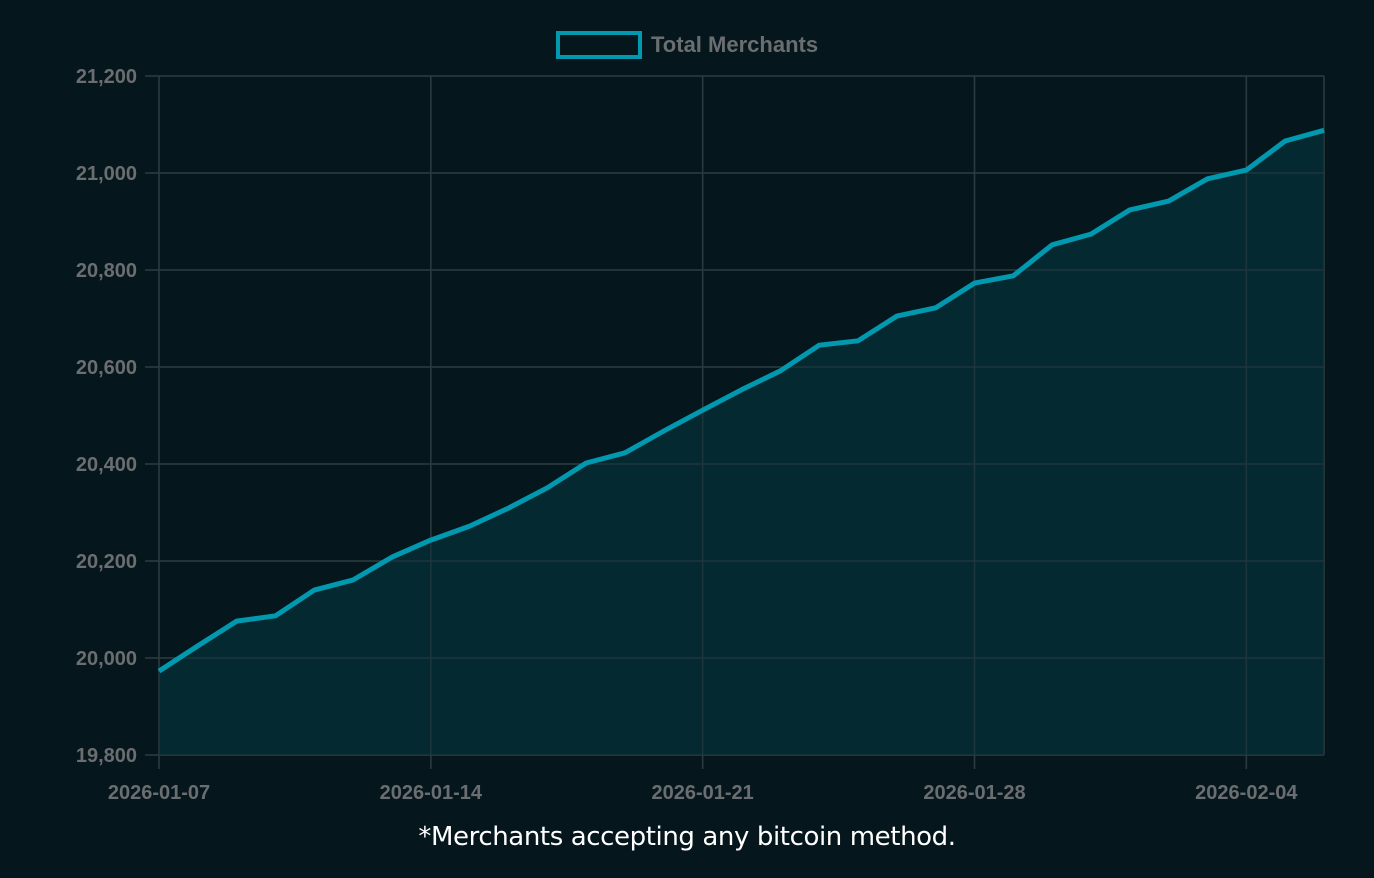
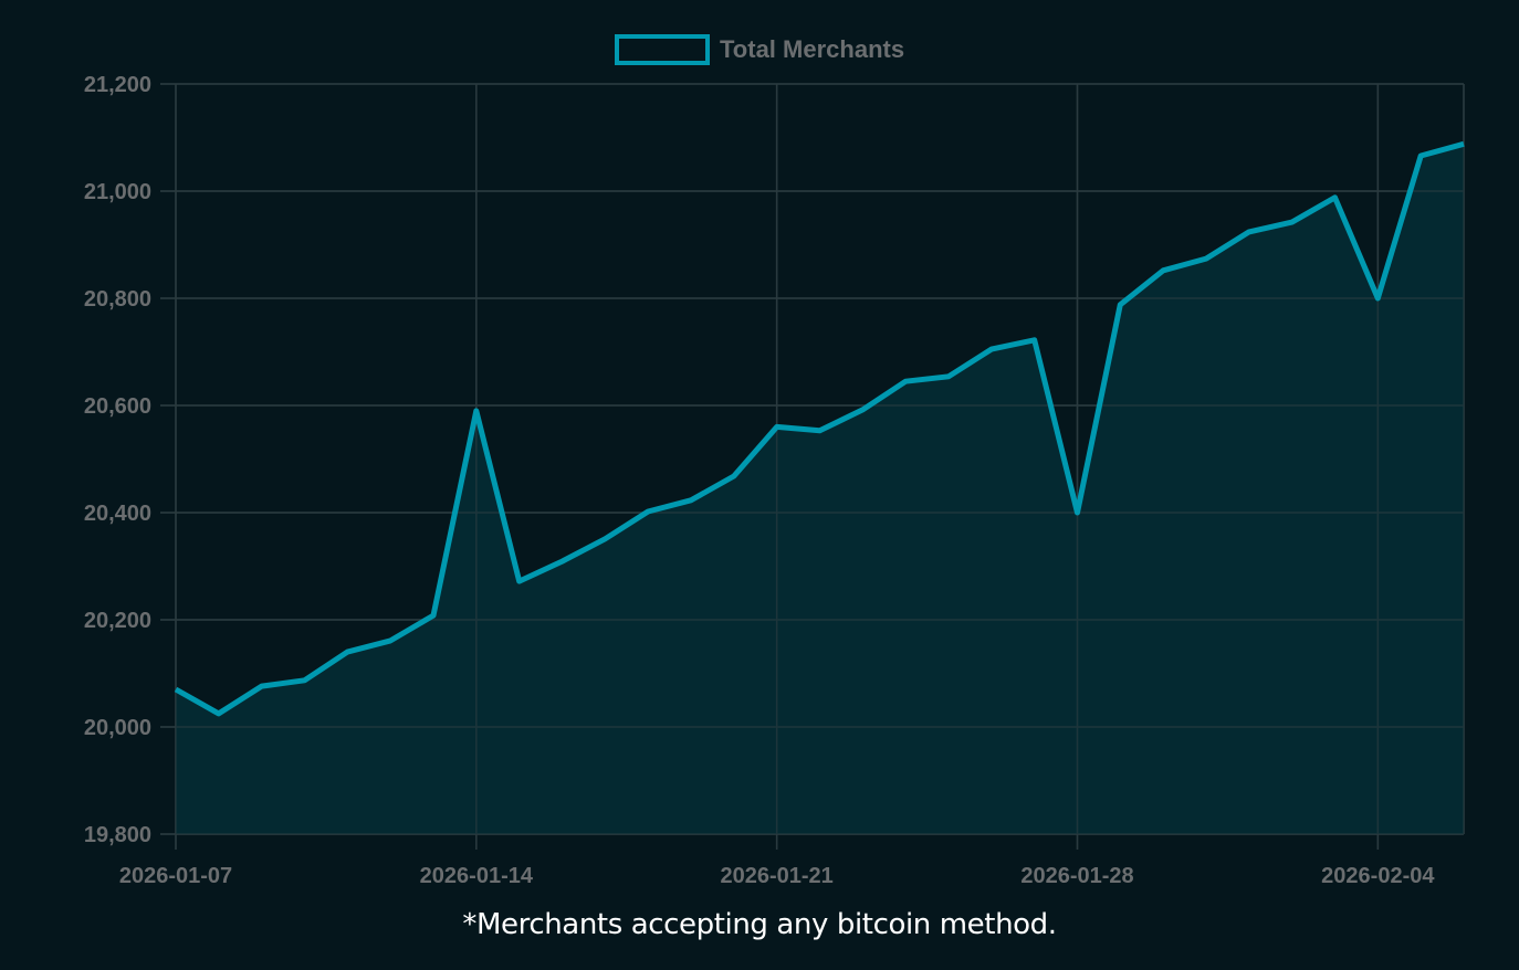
2026-01-07: 19970 -> 20070
2026-01-14: 20240 -> 20590
2026-01-21: 20510 -> 20560
2026-01-28: 20770 -> 20400
2026-02-04: 21010 -> 20800
